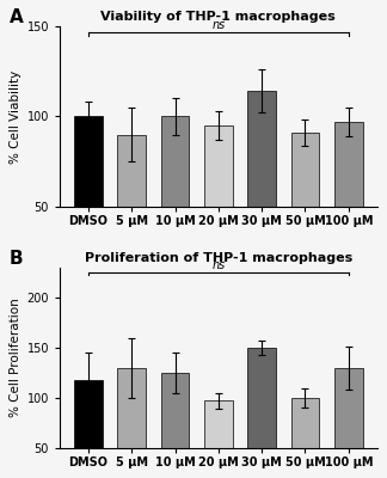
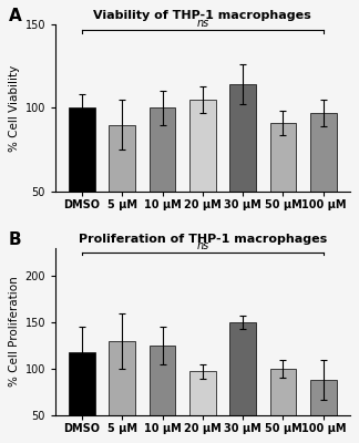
Viability of THP-1 macrophages/20 μM: 95 -> 105
Proliferation of THP-1 macrophages/100 μM: 130 -> 88
